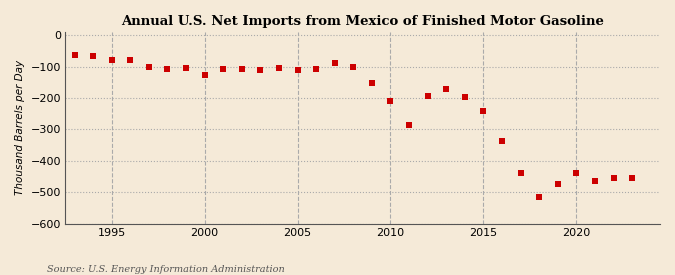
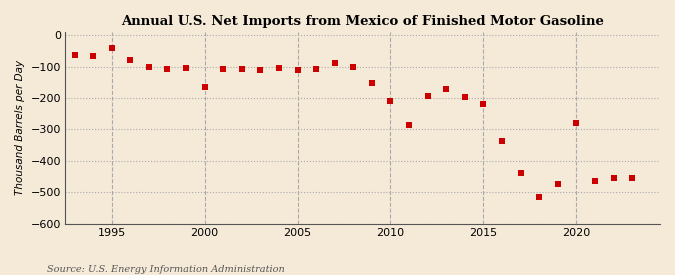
1995: -78 -> -40
2000: -128 -> -165
2015: -242 -> -220
2020: -438 -> -280
